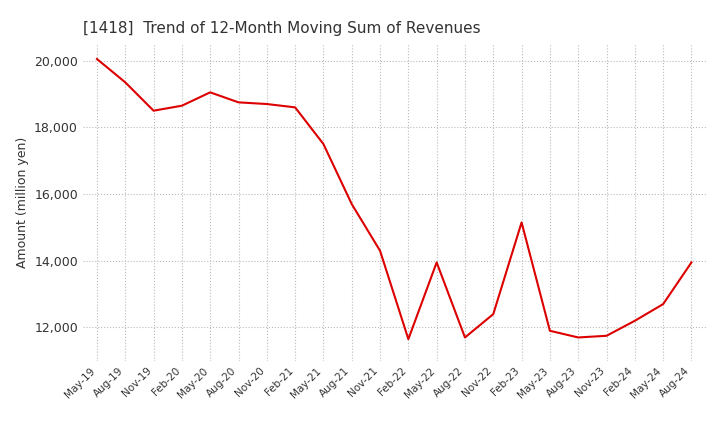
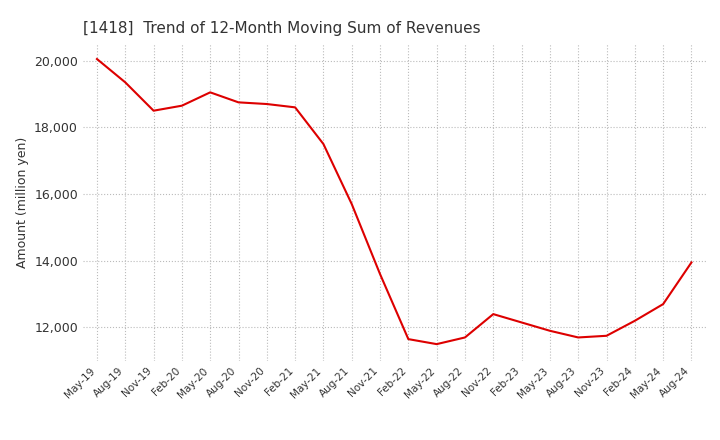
Nov-21: 14,300 -> 13,600
May-22: 13,950 -> 11,500
Feb-23: 15,150 -> 12,150
